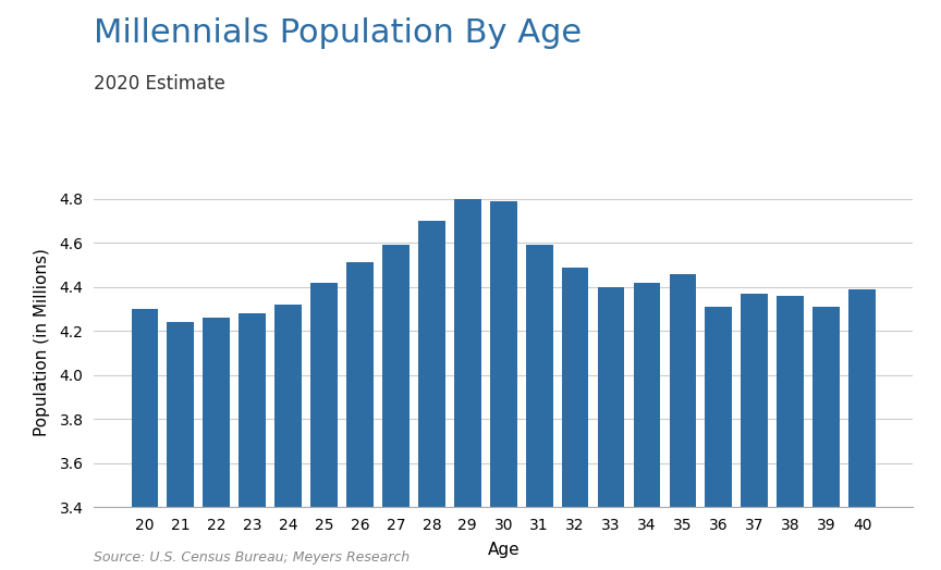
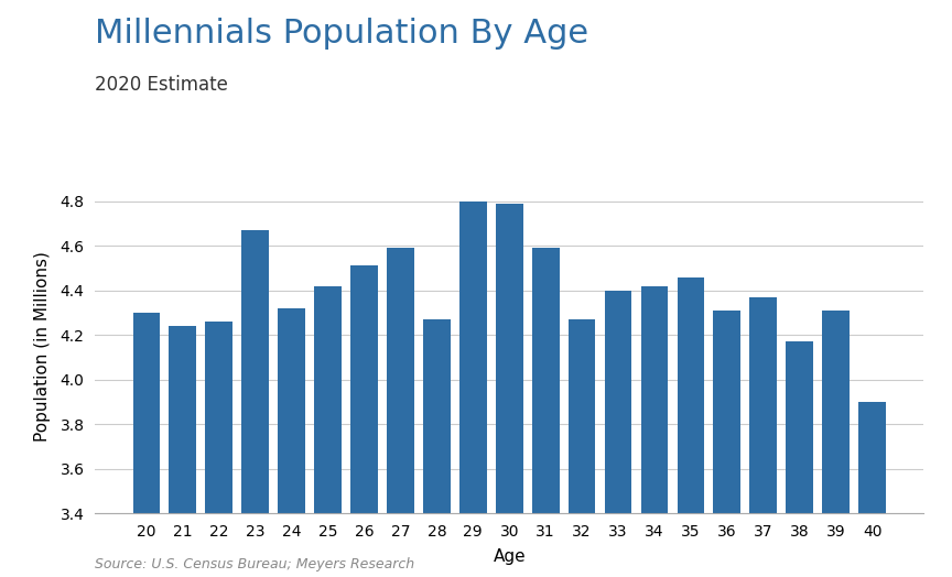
23: 4.28 -> 4.67
28: 4.70 -> 4.27
32: 4.49 -> 4.27
38: 4.36 -> 4.17
40: 4.39 -> 3.90
